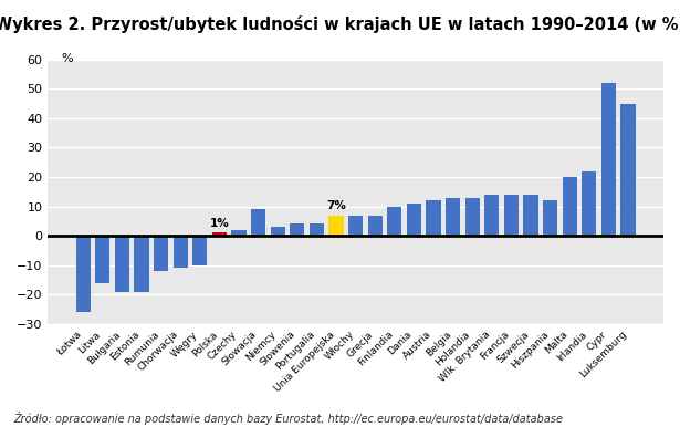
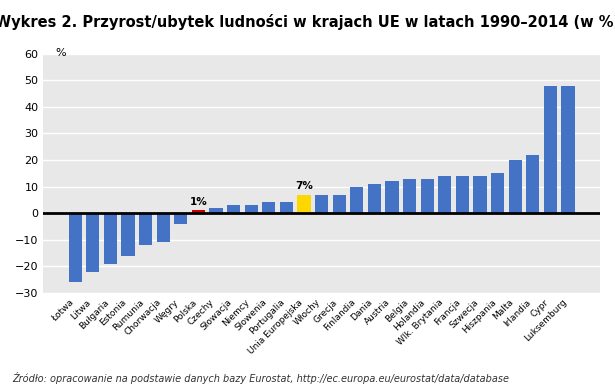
Litwa: -16 -> -22
Estonia: -19 -> -16
Węgry: -10 -> -4
Słowacja: 9 -> 3
Hiszpania: 12 -> 15
Cypr: 52 -> 48
Luksemburg: 45 -> 48
